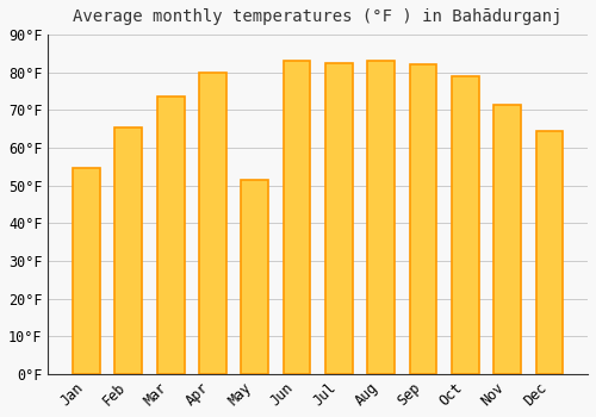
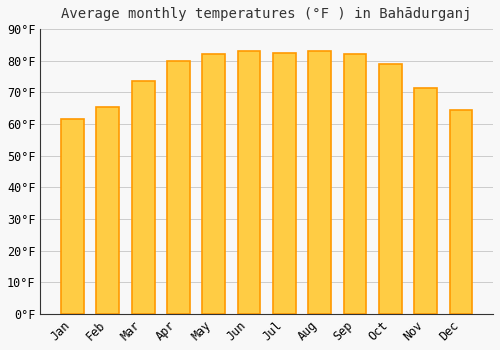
Jan: 54.5°F -> 61.5°F
May: 51.5°F -> 82.0°F
